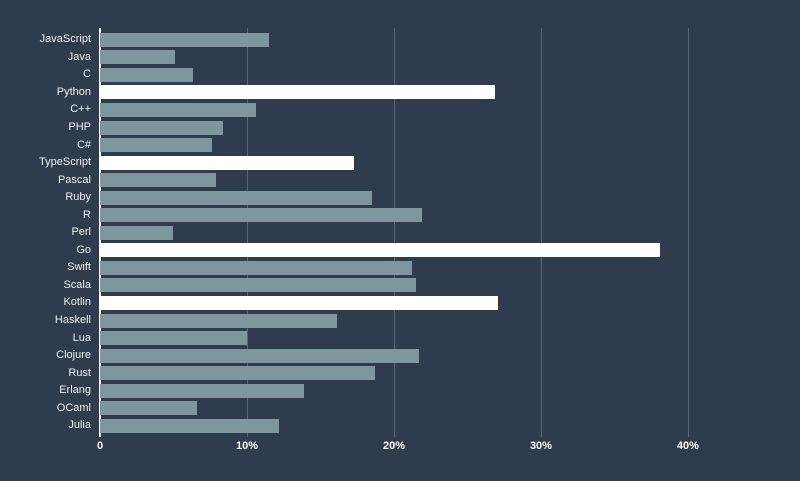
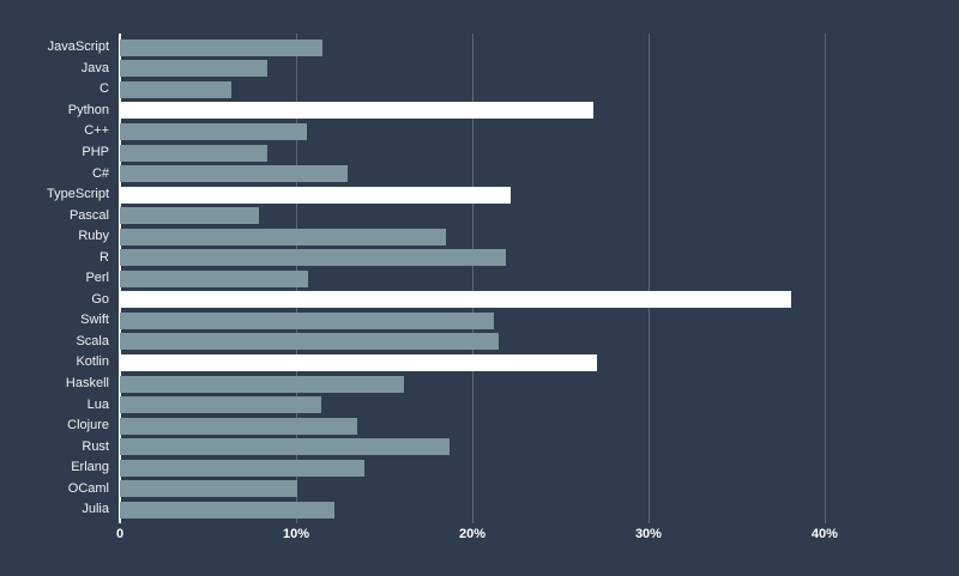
Java: 5.1% -> 8.4%
C#: 7.6% -> 12.9%
TypeScript: 17.3% -> 22.2%
Perl: 5.0% -> 10.7%
Lua: 10.0% -> 11.4%
Clojure: 21.7% -> 13.5%
OCaml: 6.6% -> 10.1%
